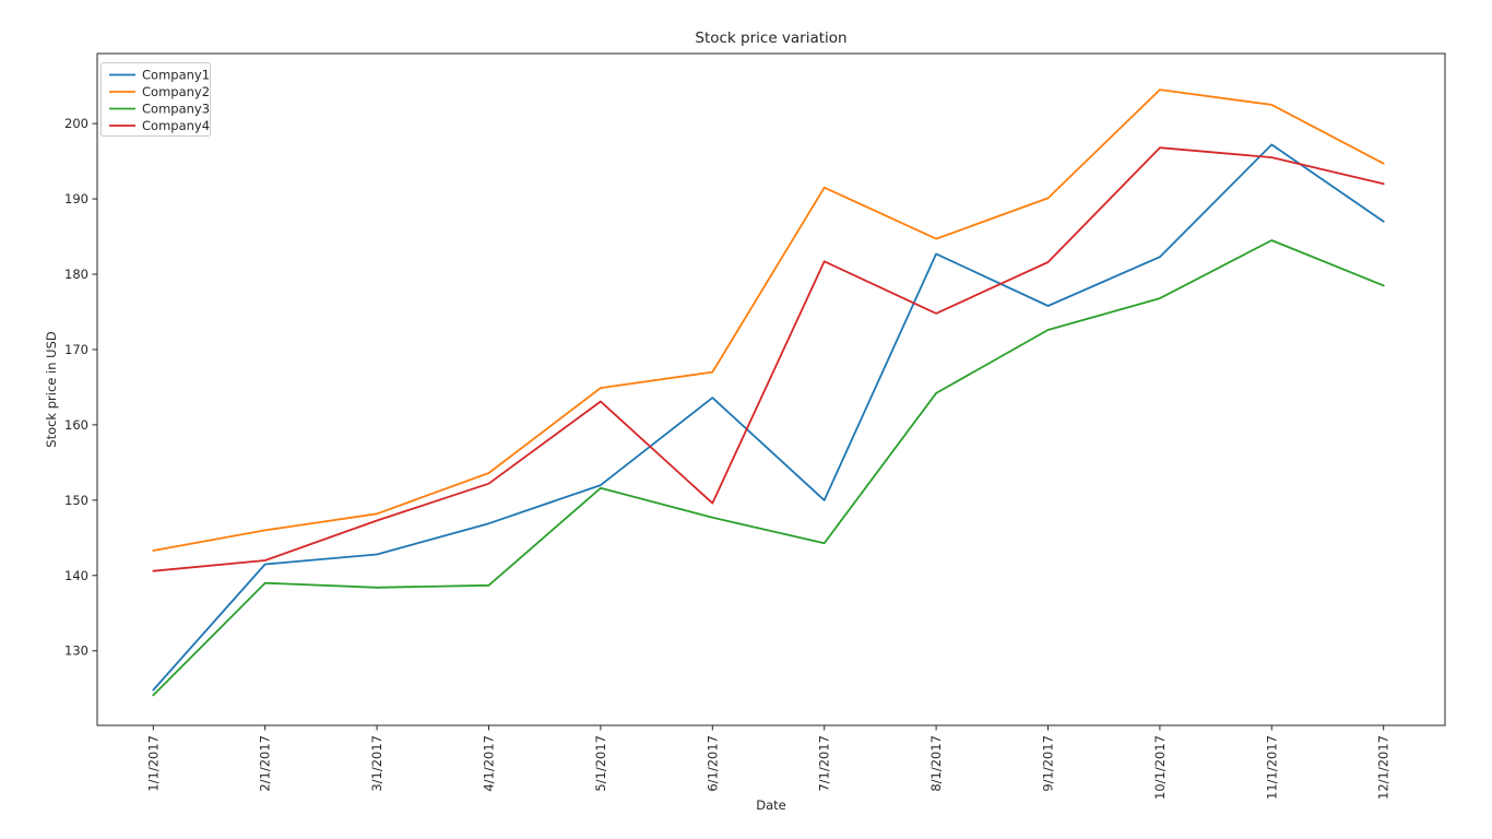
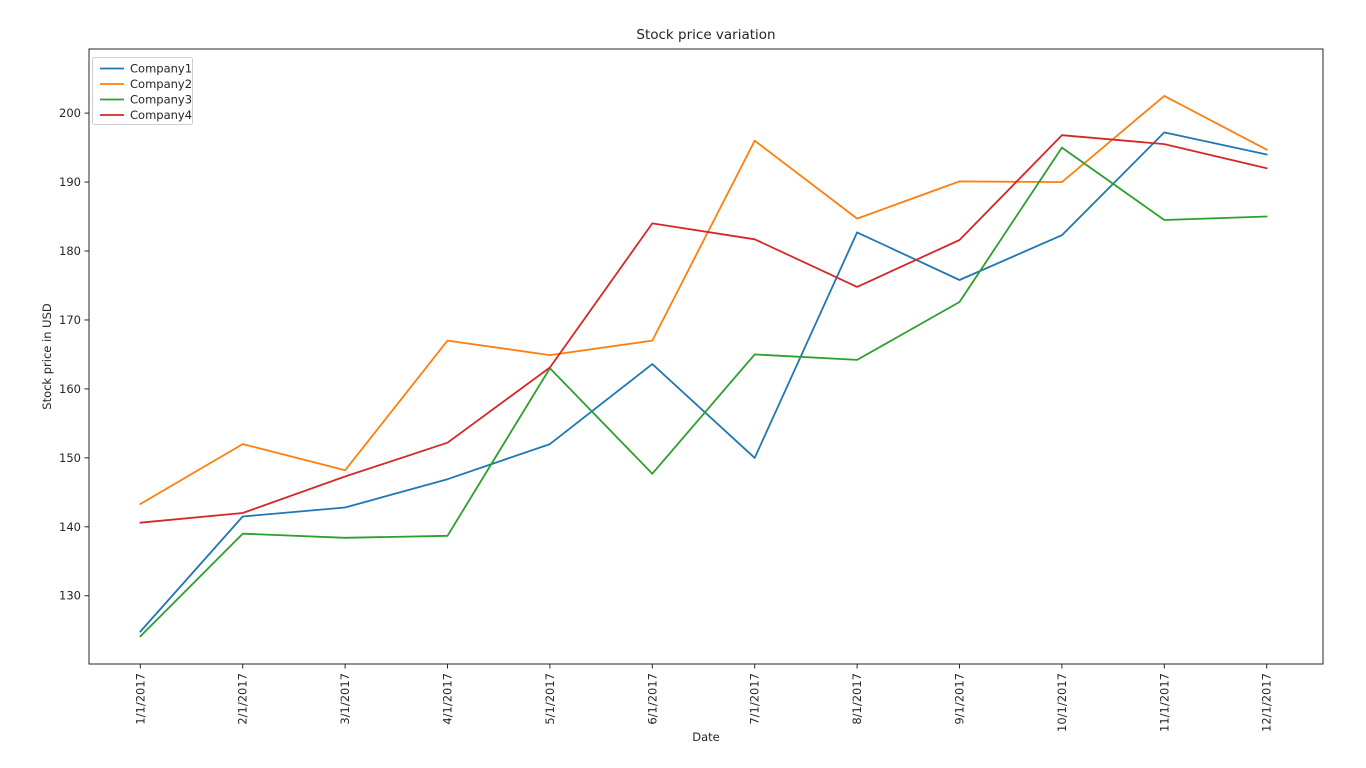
Company2/2/1/2017: 146 -> 152
Company2/4/1/2017: 154 -> 167
Company3/5/1/2017: 152 -> 163
Company4/6/1/2017: 150 -> 184
Company2/7/1/2017: 192 -> 196
Company3/7/1/2017: 144 -> 165
Company2/10/1/2017: 204 -> 190
Company3/10/1/2017: 177 -> 195
Company1/12/1/2017: 187 -> 194
Company3/12/1/2017: 178 -> 185
